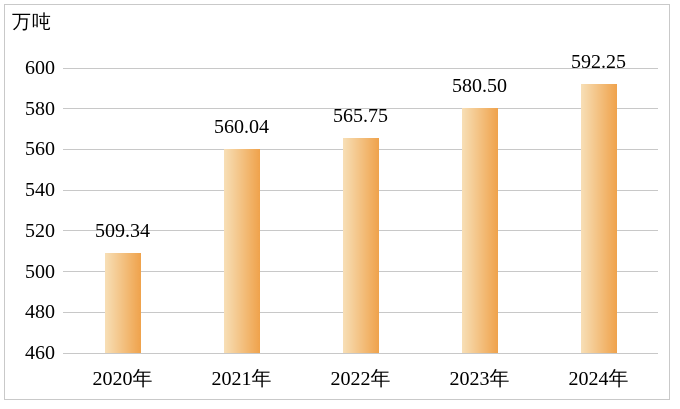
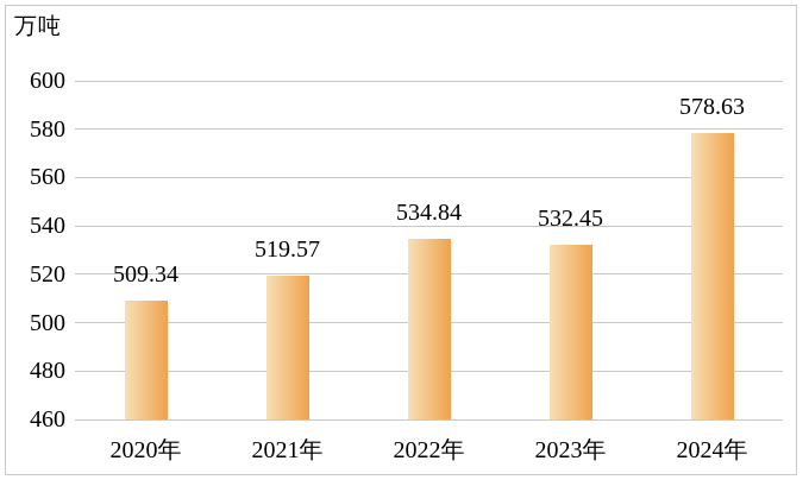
2021年: 560.04 -> 519.57
2022年: 565.75 -> 534.84
2023年: 580.50 -> 532.45
2024年: 592.25 -> 578.63
